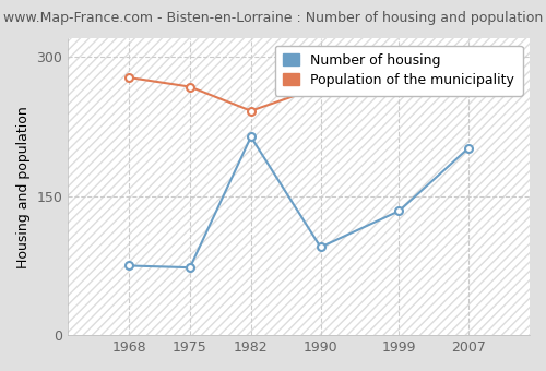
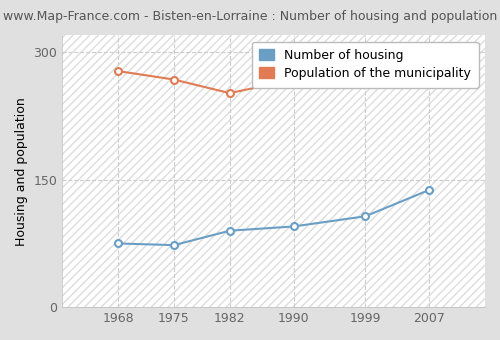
Number of housing/1982: 214 -> 90
Population of the municipality/1982: 242 -> 252
Number of housing/1999: 134 -> 107
Number of housing/2007: 202 -> 138
